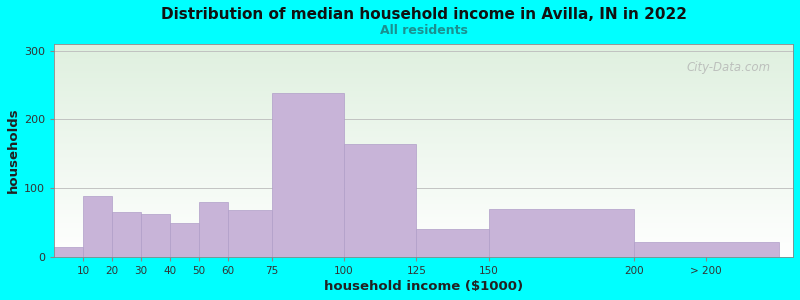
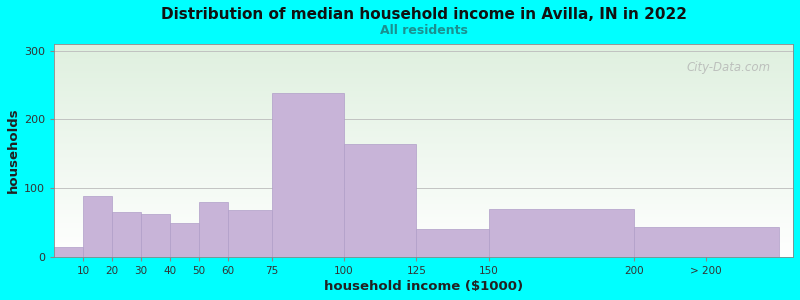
> 200: 22 -> 44
